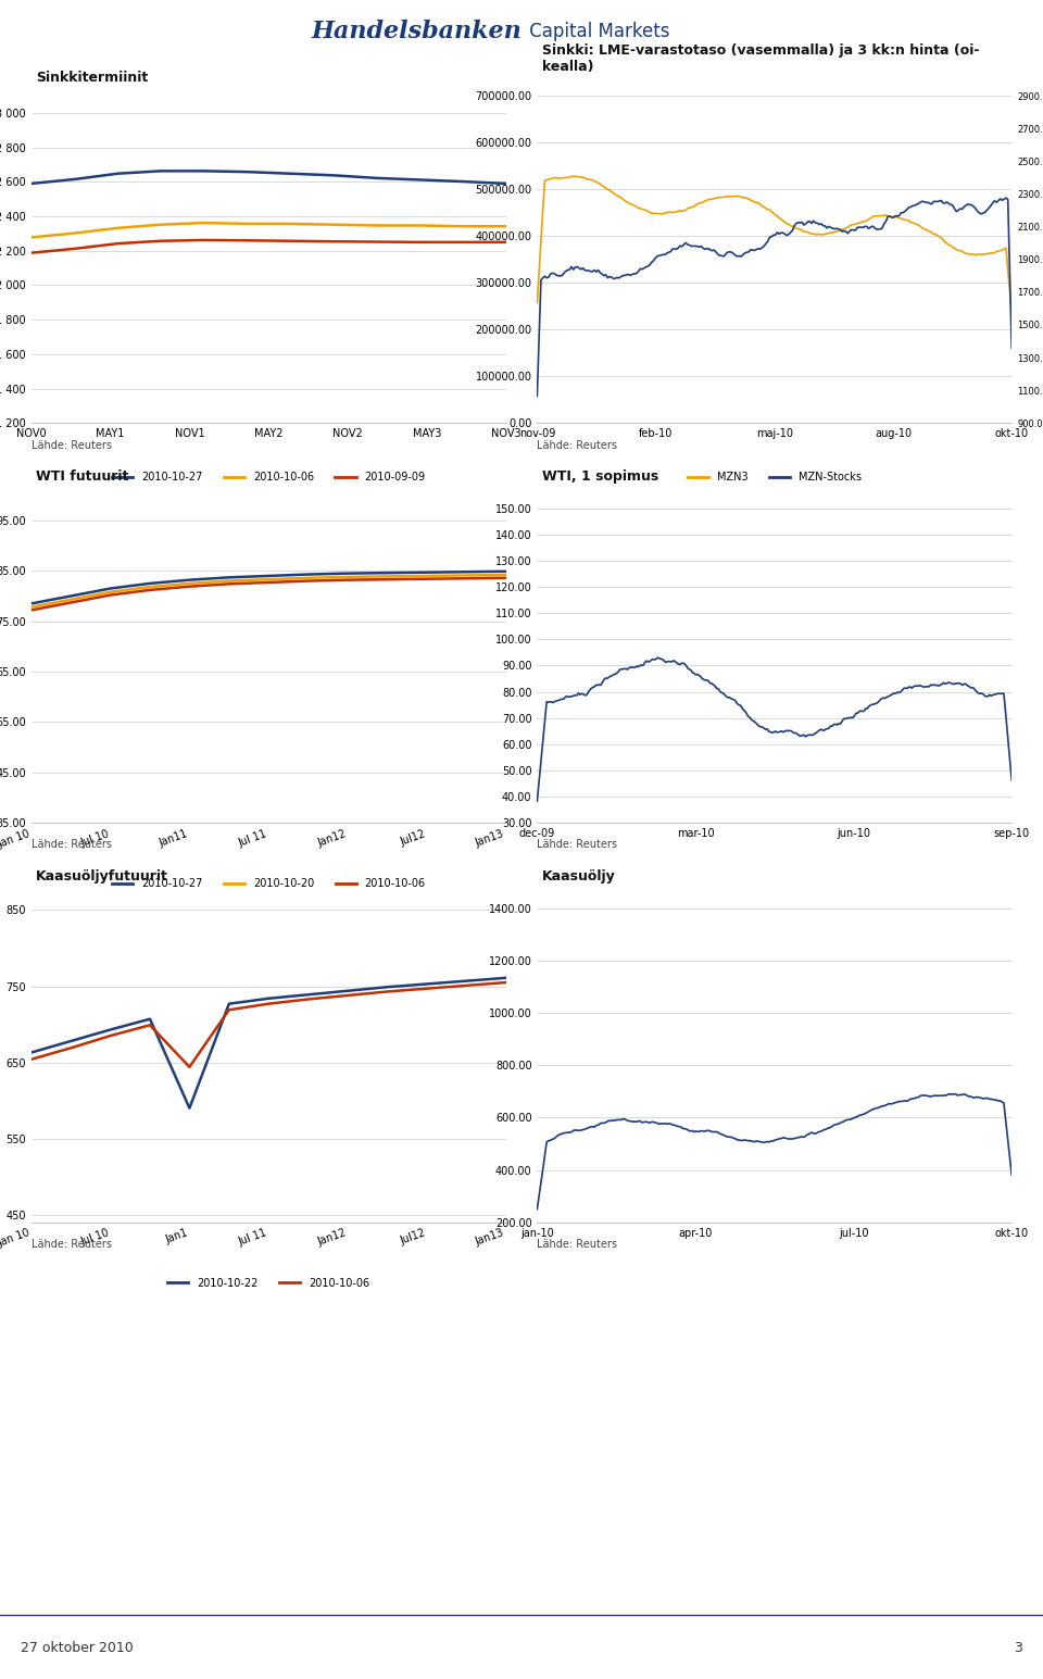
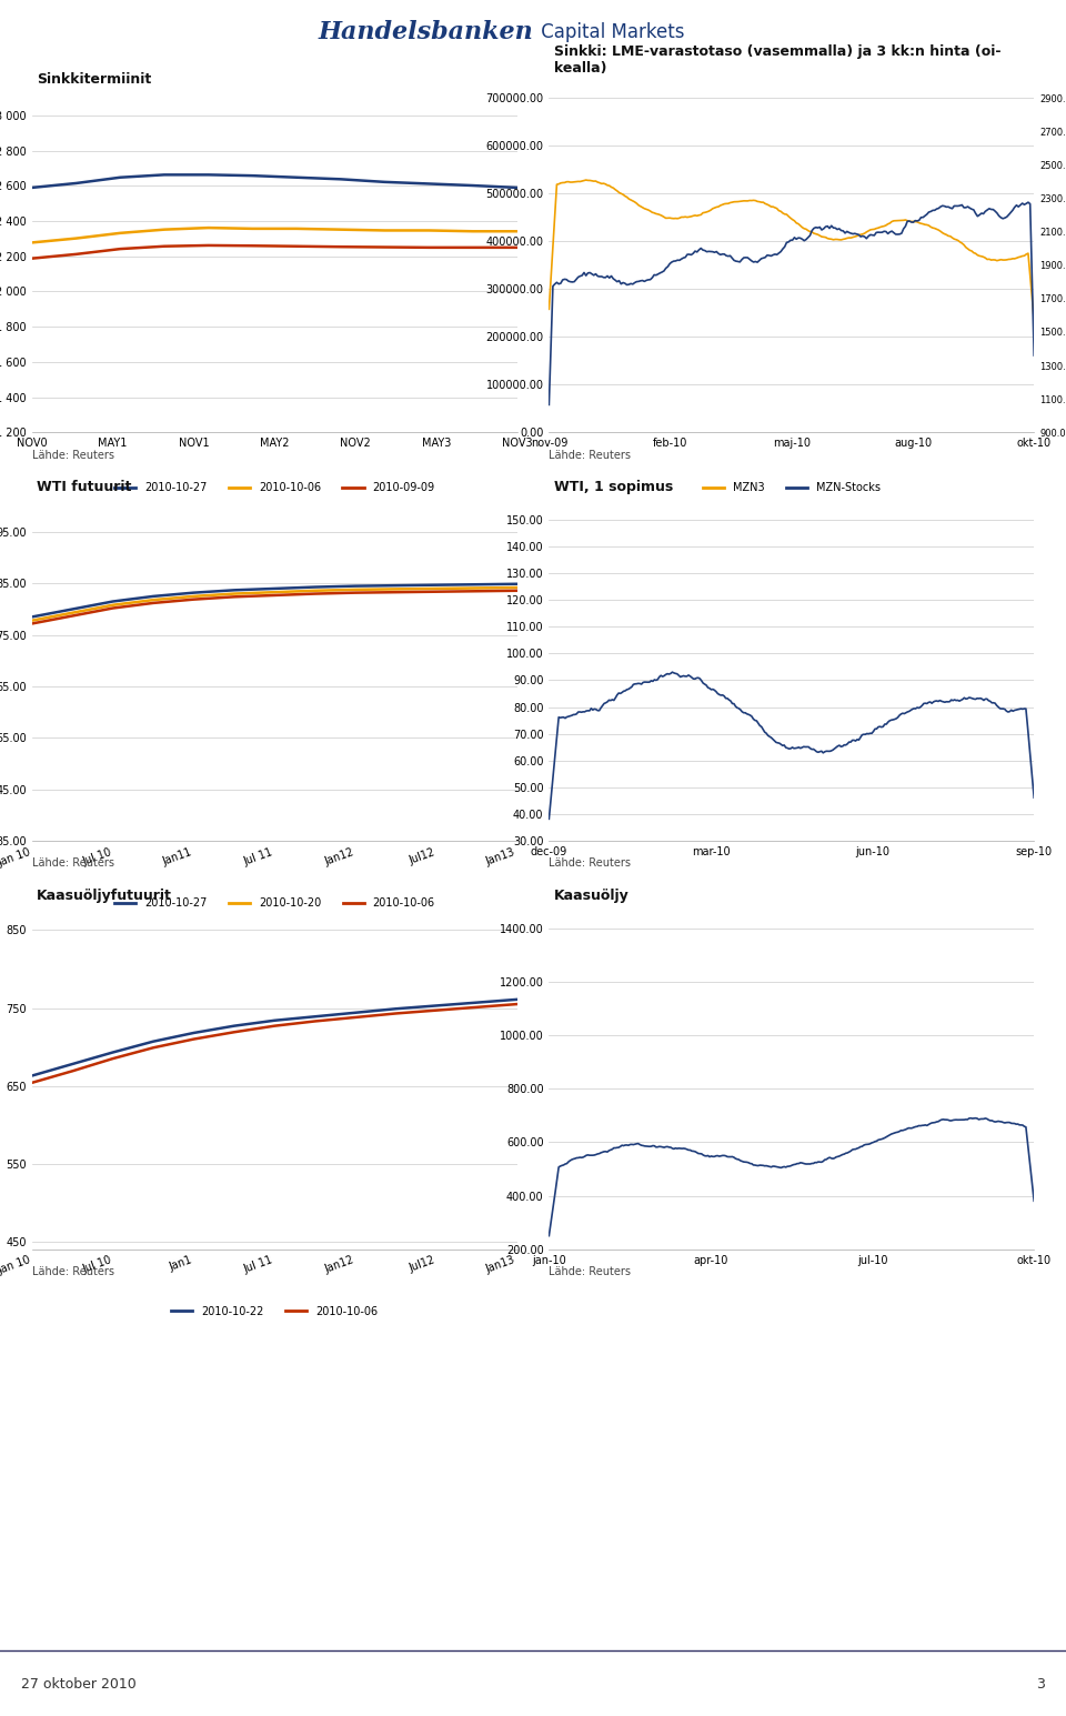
2010-10-22/Jan1: 590 -> 718
2010-10-06/Jan1: 644 -> 710
